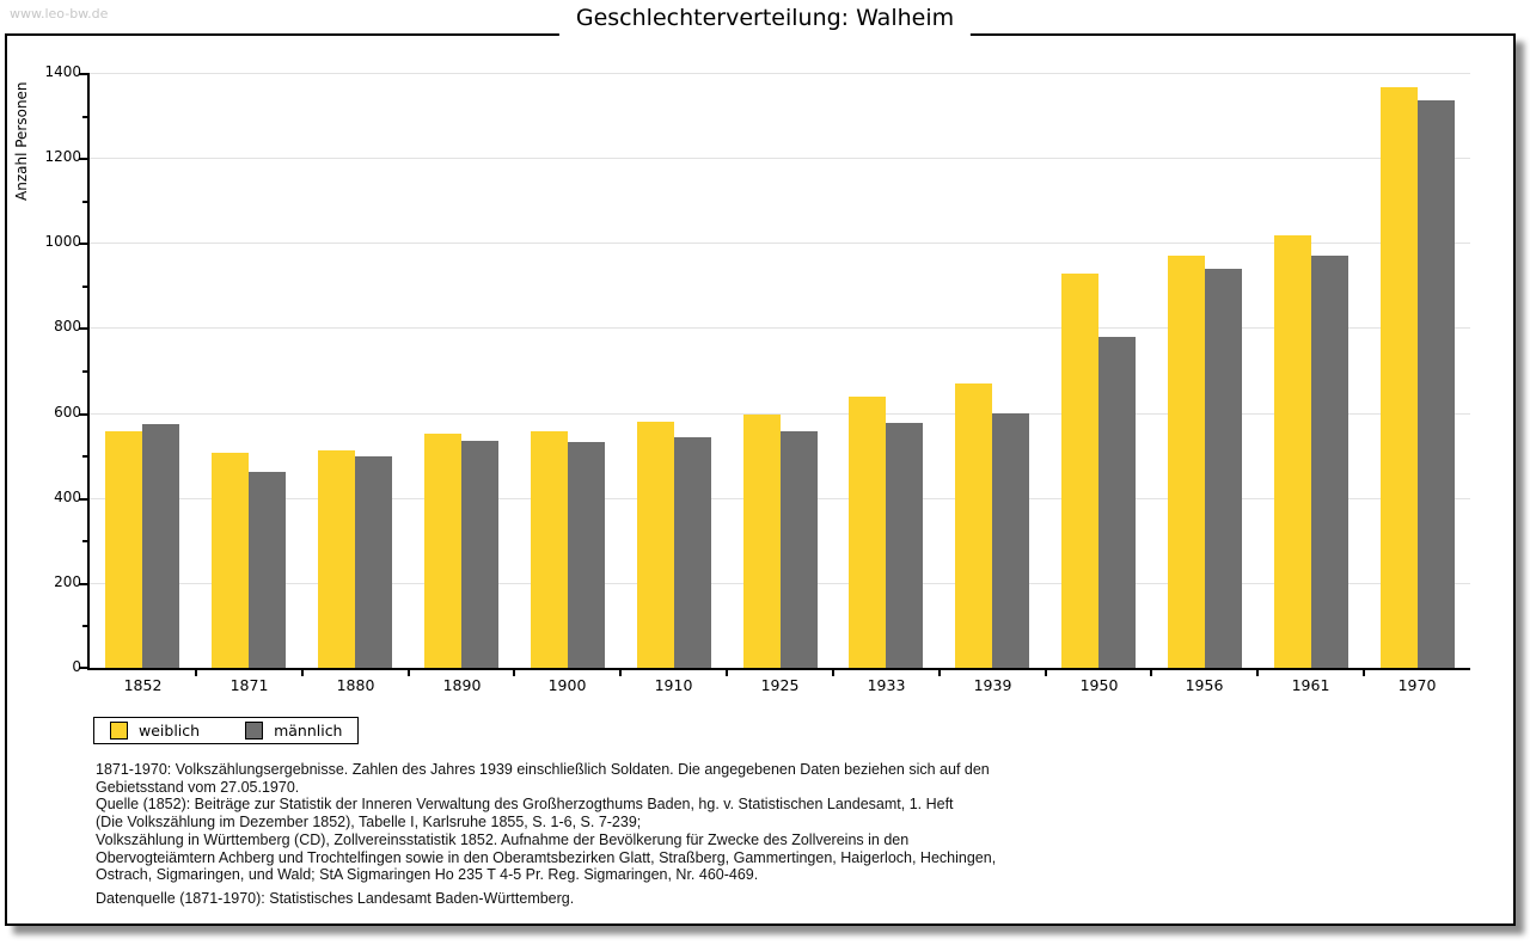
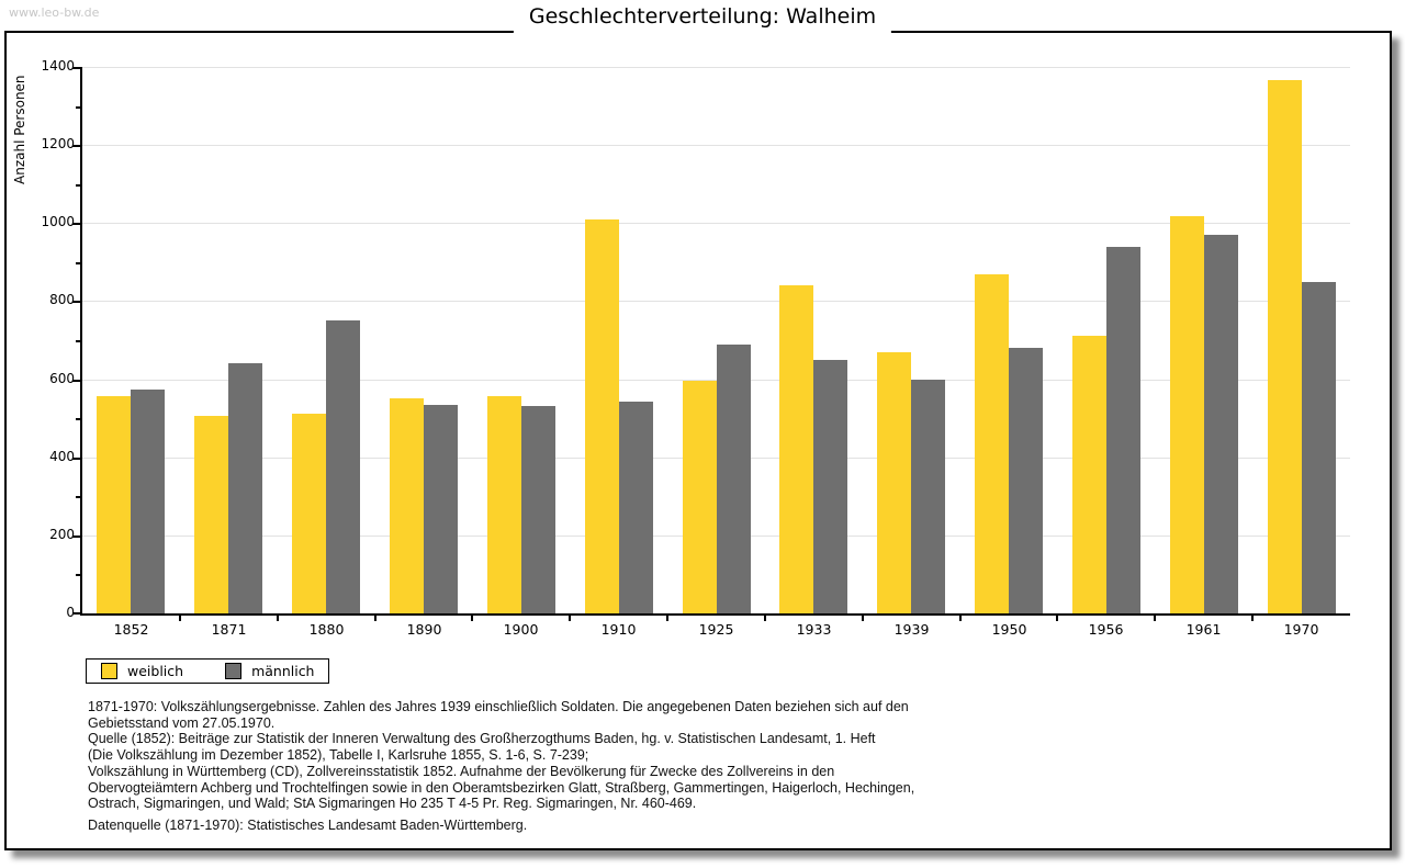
männlich/1871: 460 -> 640
männlich/1880: 500 -> 750
weiblich/1910: 580 -> 1010
männlich/1925: 560 -> 690
weiblich/1933: 640 -> 840
männlich/1933: 580 -> 650
weiblich/1950: 930 -> 870
männlich/1950: 780 -> 680
weiblich/1956: 970 -> 710
männlich/1970: 1340 -> 850
